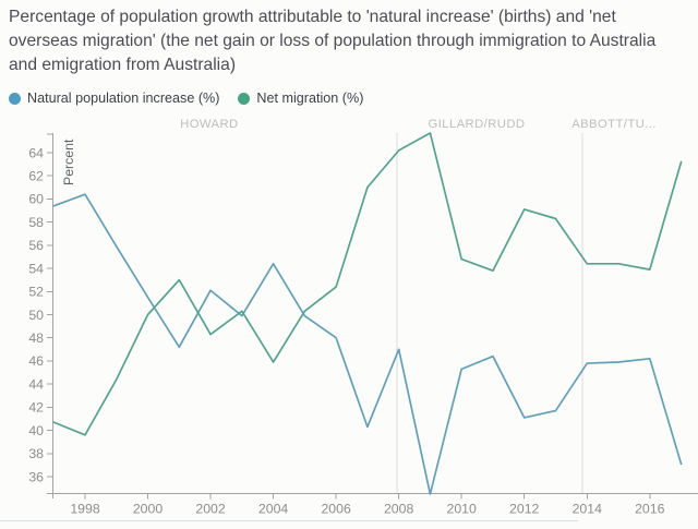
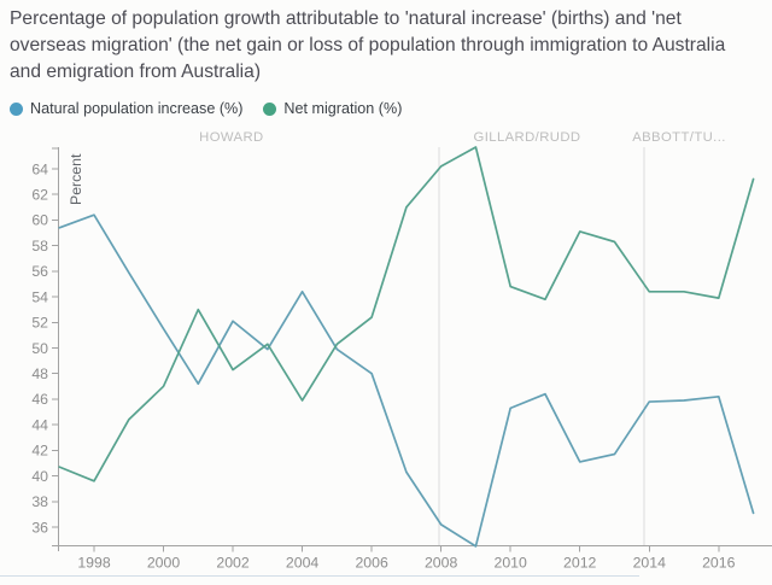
Net migration (%)/2000: 50.0 -> 47.0
Natural population increase (%)/2008: 47.0 -> 36.2
